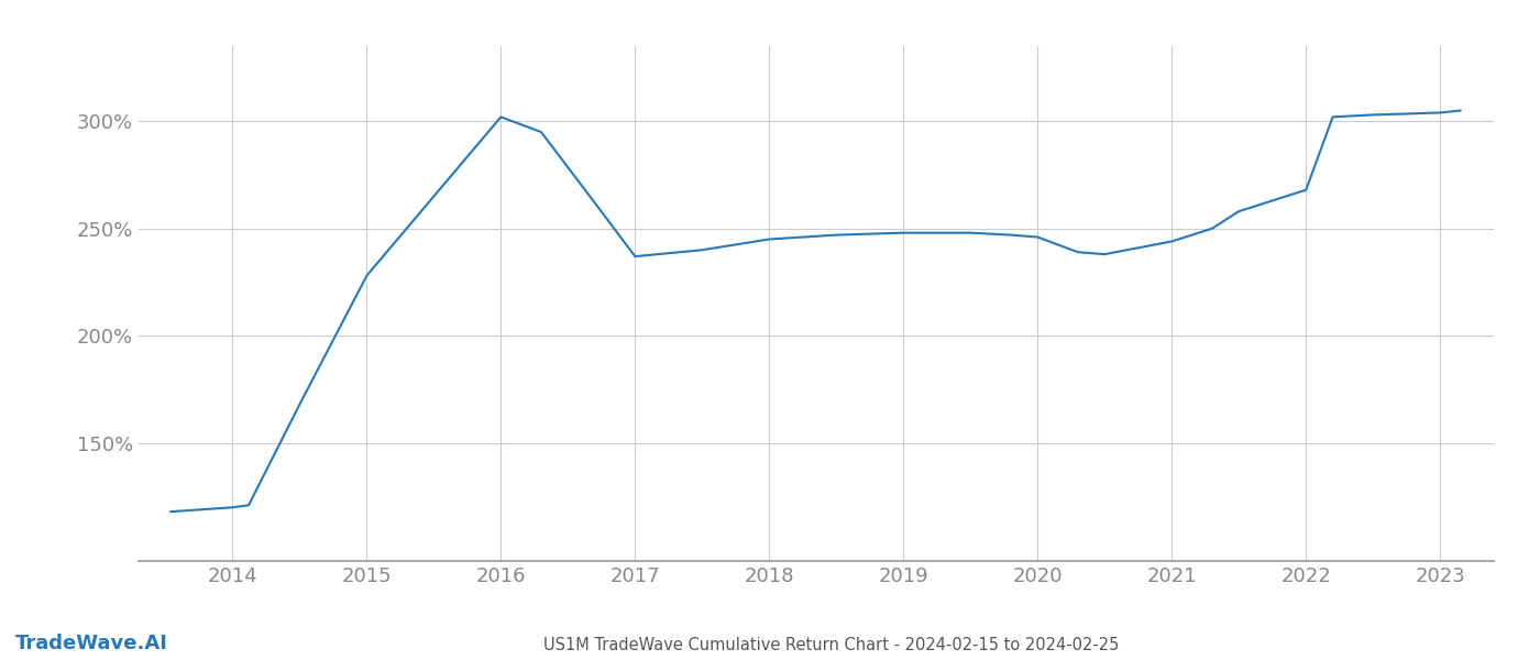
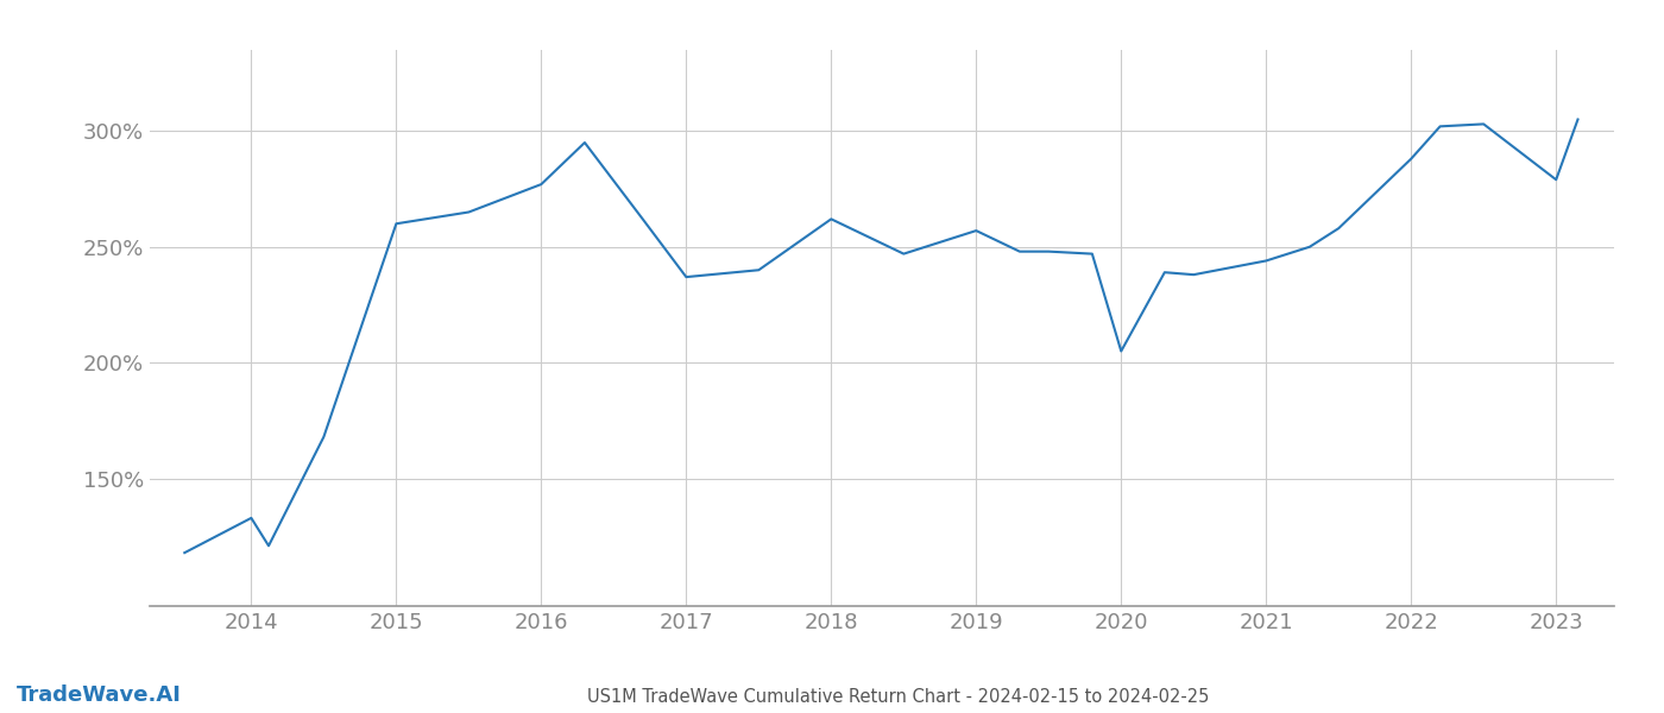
2014: 120% -> 133%
2015: 228% -> 260%
2016: 302% -> 277%
2018: 245% -> 262%
2019: 248% -> 257%
2020: 246% -> 205%
2022: 268% -> 288%
2023: 304% -> 279%
